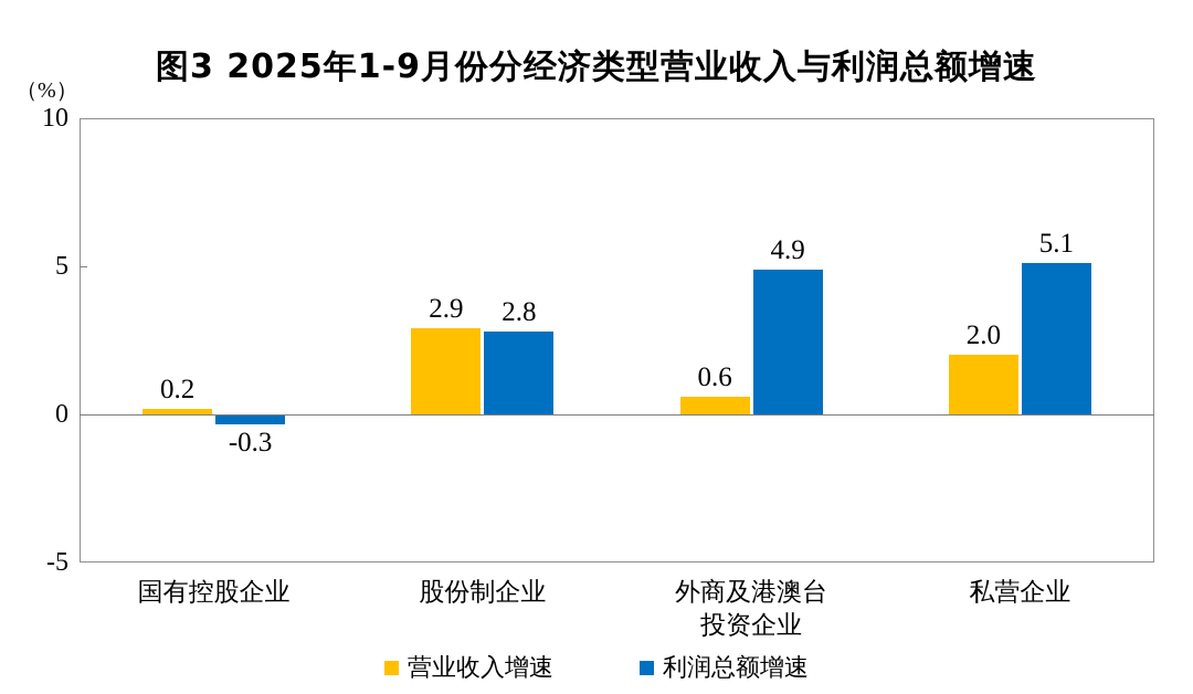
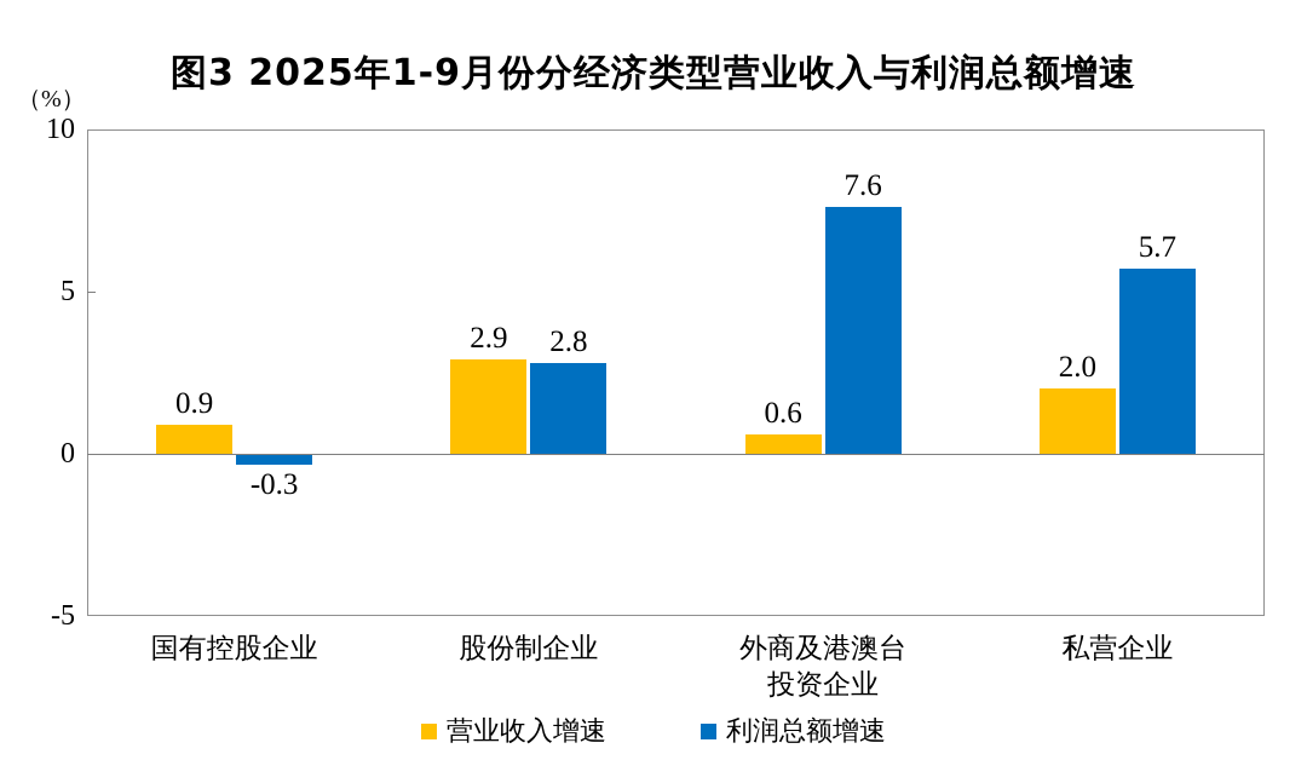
营业收入增速/国有控股企业: 0.2 -> 0.9
利润总额增速/外商及港澳台投资企业: 4.9 -> 7.6
利润总额增速/私营企业: 5.1 -> 5.7
